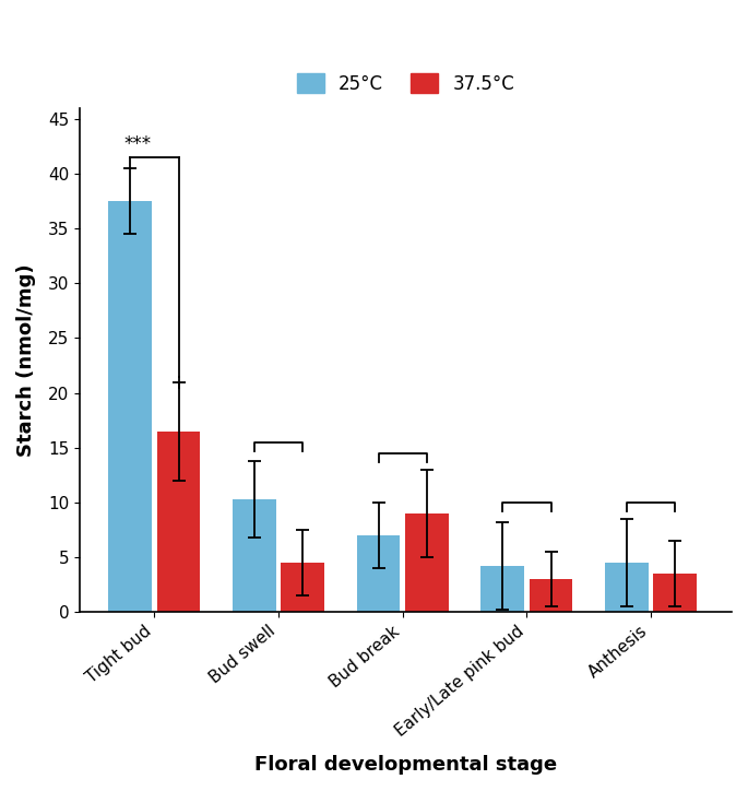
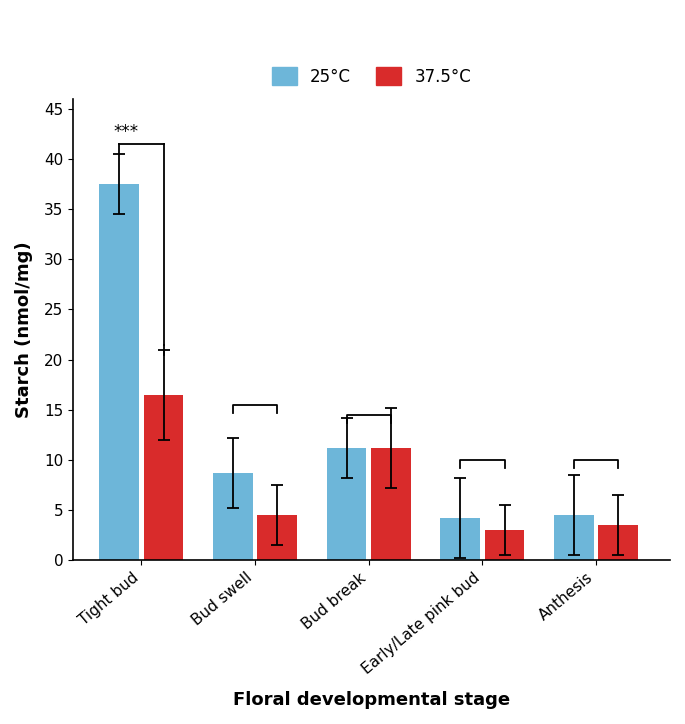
25°C/Bud swell: 10.3 -> 8.7
25°C/Bud break: 7.0 -> 11.2
37.5°C/Bud break: 9.0 -> 11.2
